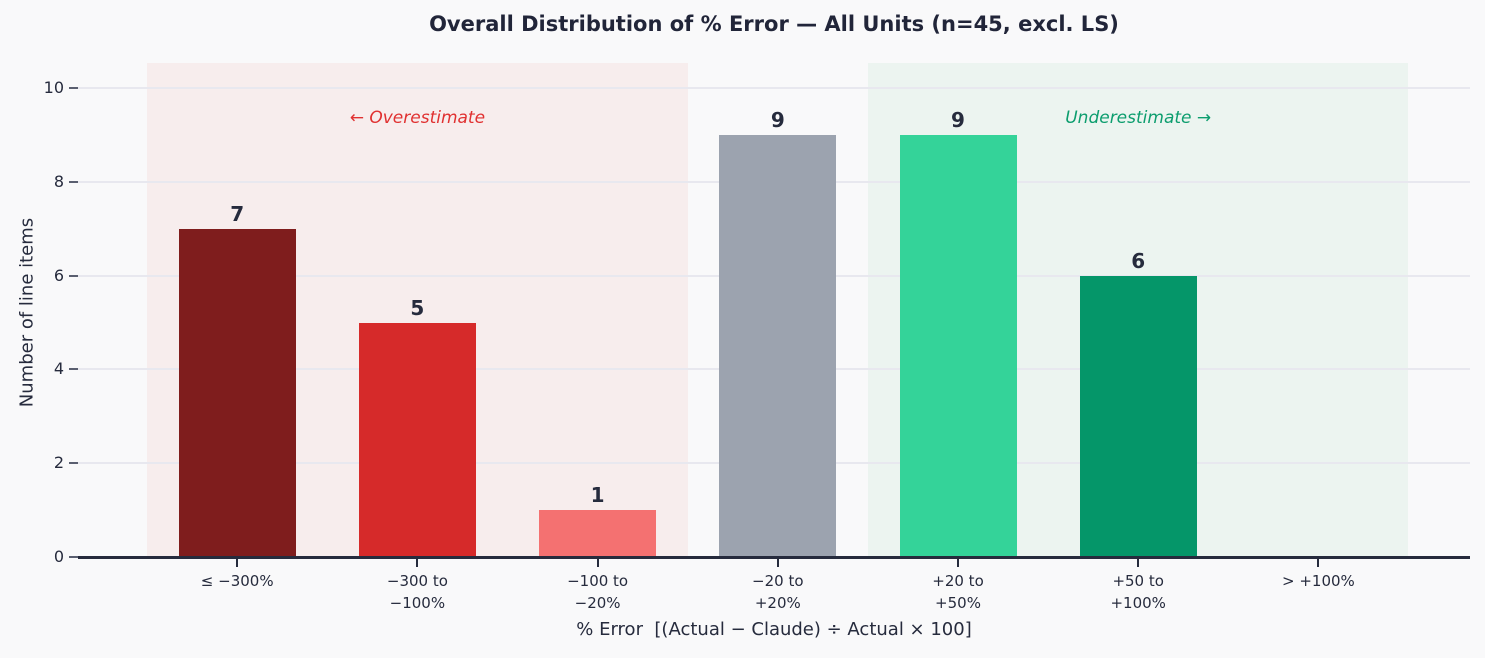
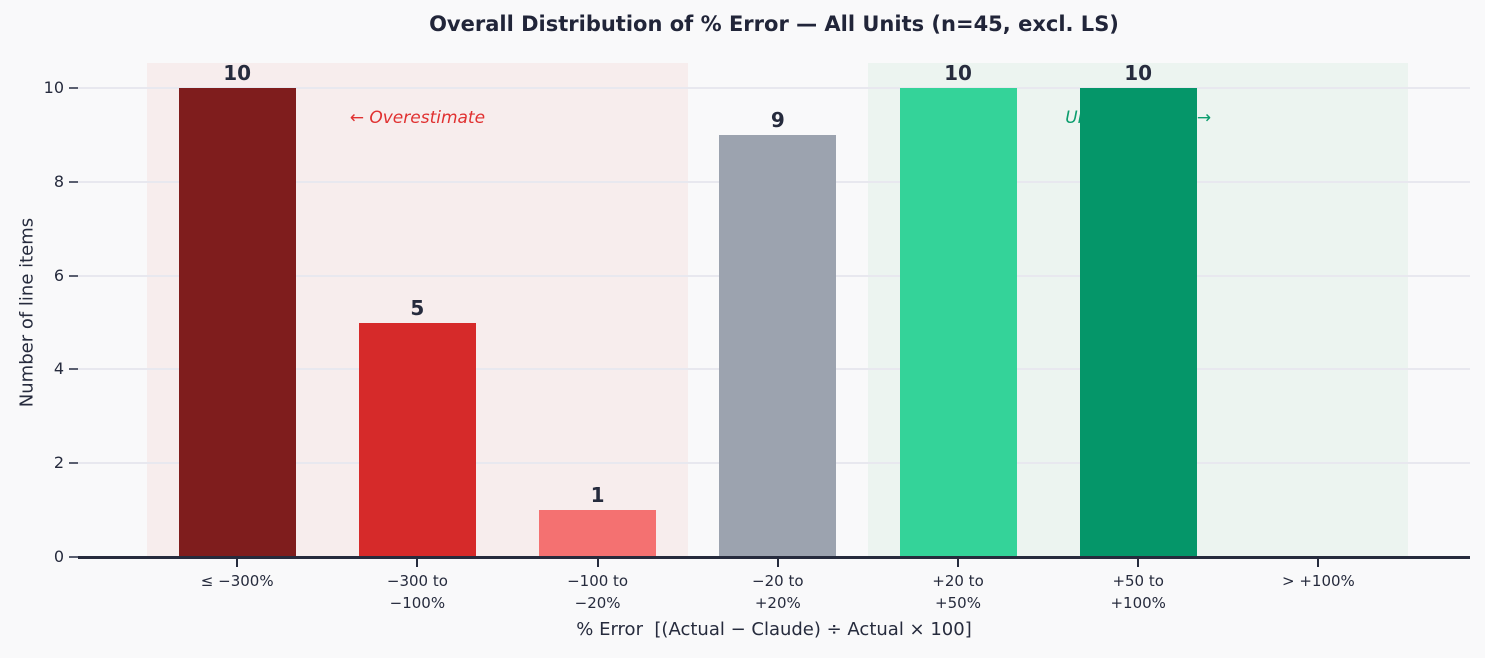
≤ −300%: 7 -> 10
+20 to +50%: 9 -> 10
+50 to +100%: 6 -> 10
